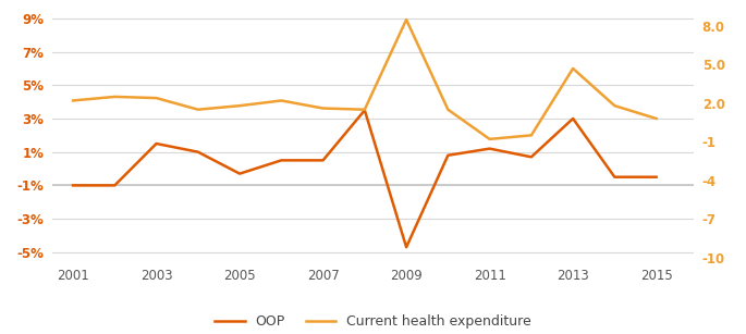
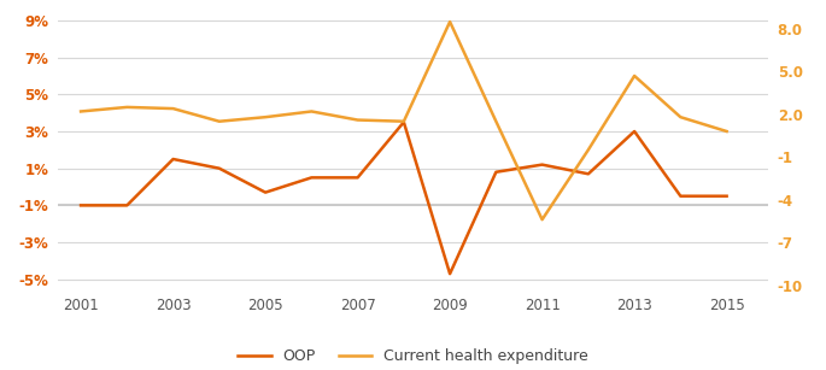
Current health expenditure/2011: -0.8 -> -5.4
